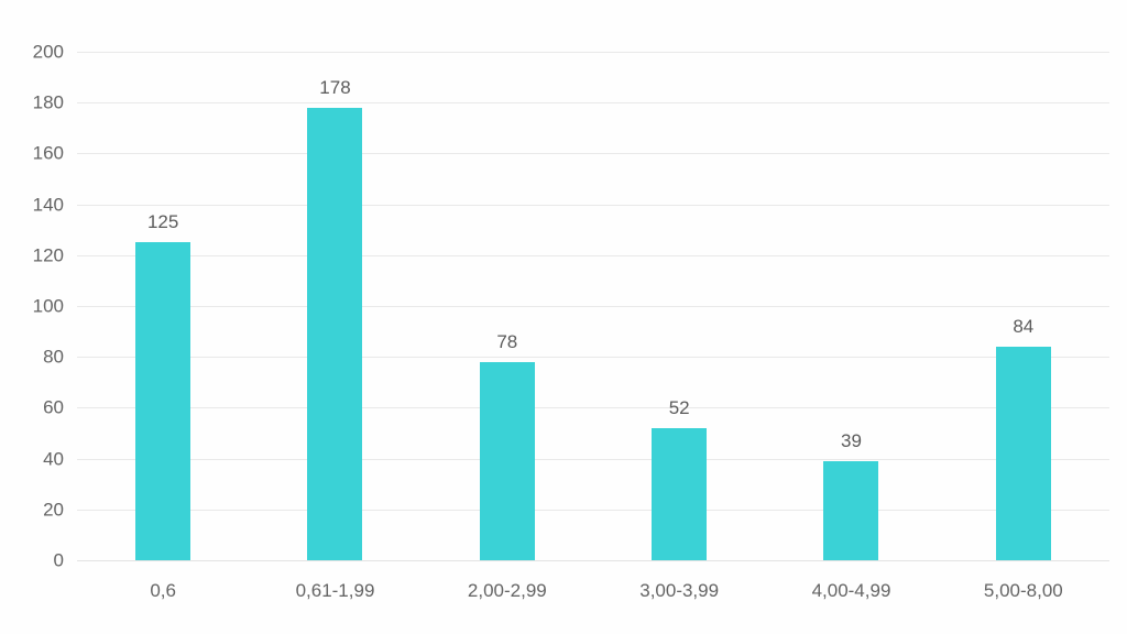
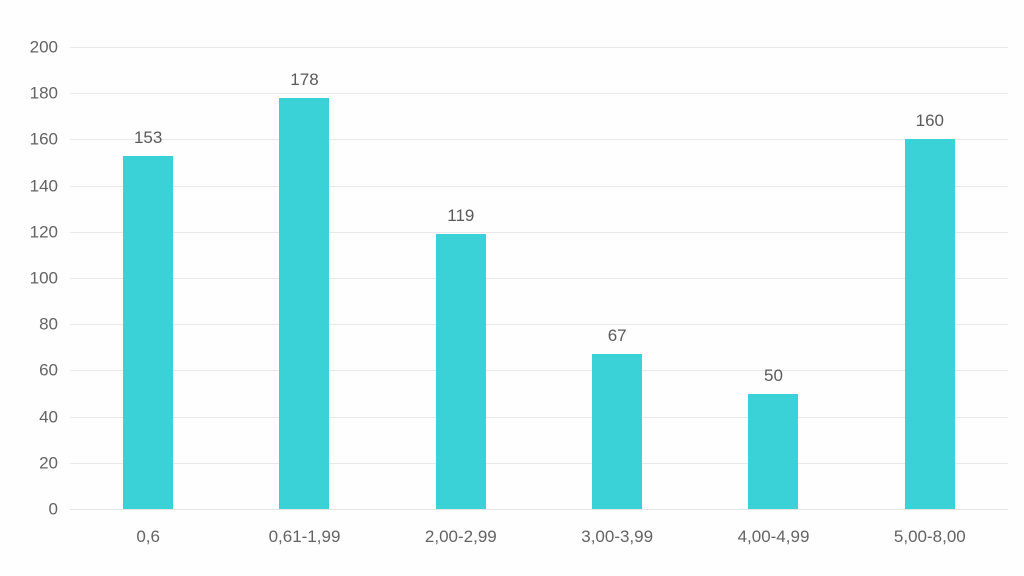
0,6: 125 -> 153
2,00-2,99: 78 -> 119
3,00-3,99: 52 -> 67
4,00-4,99: 39 -> 50
5,00-8,00: 84 -> 160
